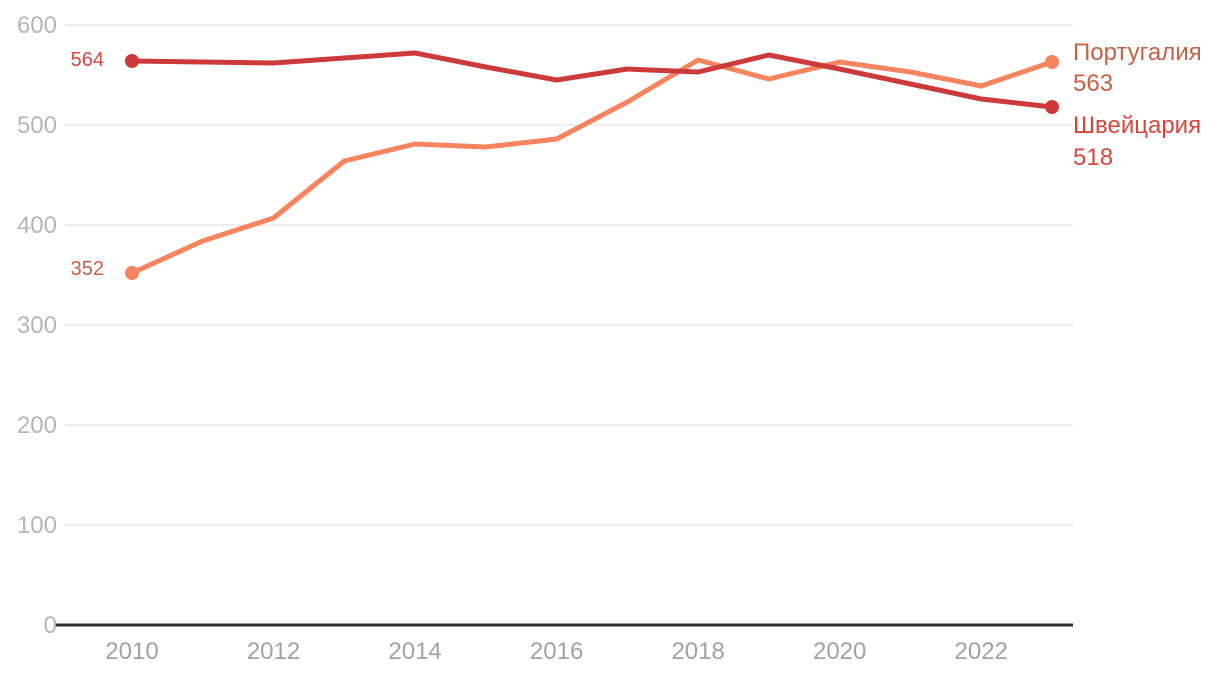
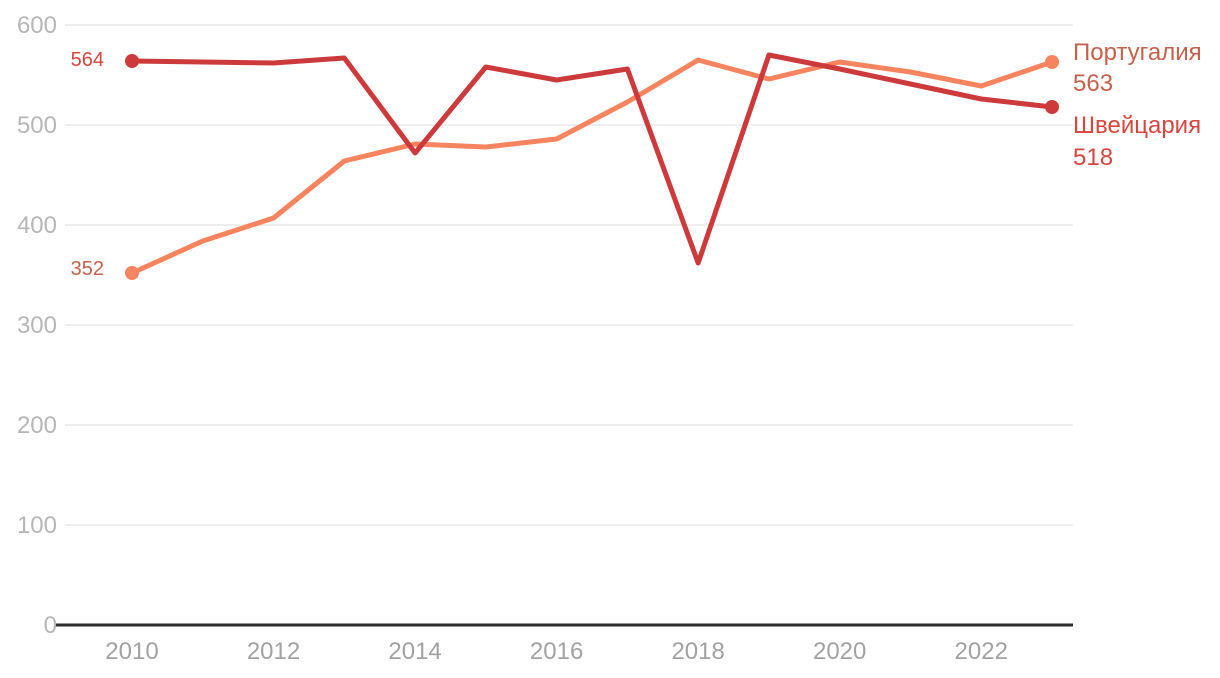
Швейцария/2014: 572 -> 472
Швейцария/2018: 553 -> 362
